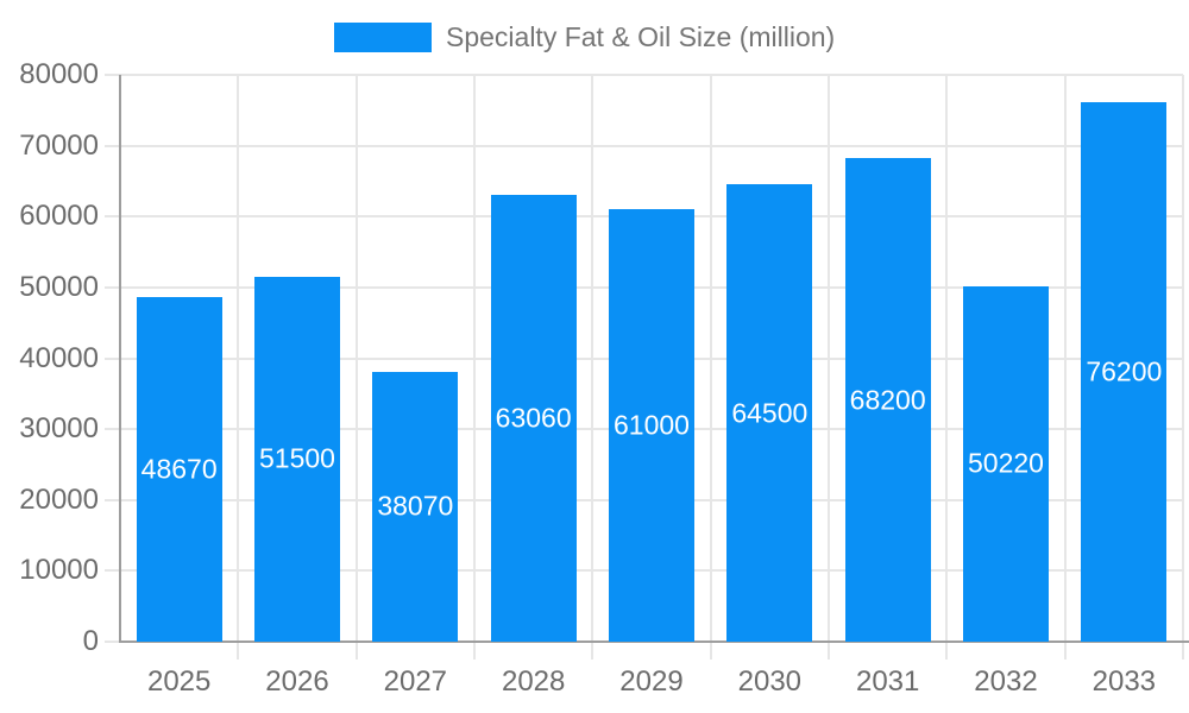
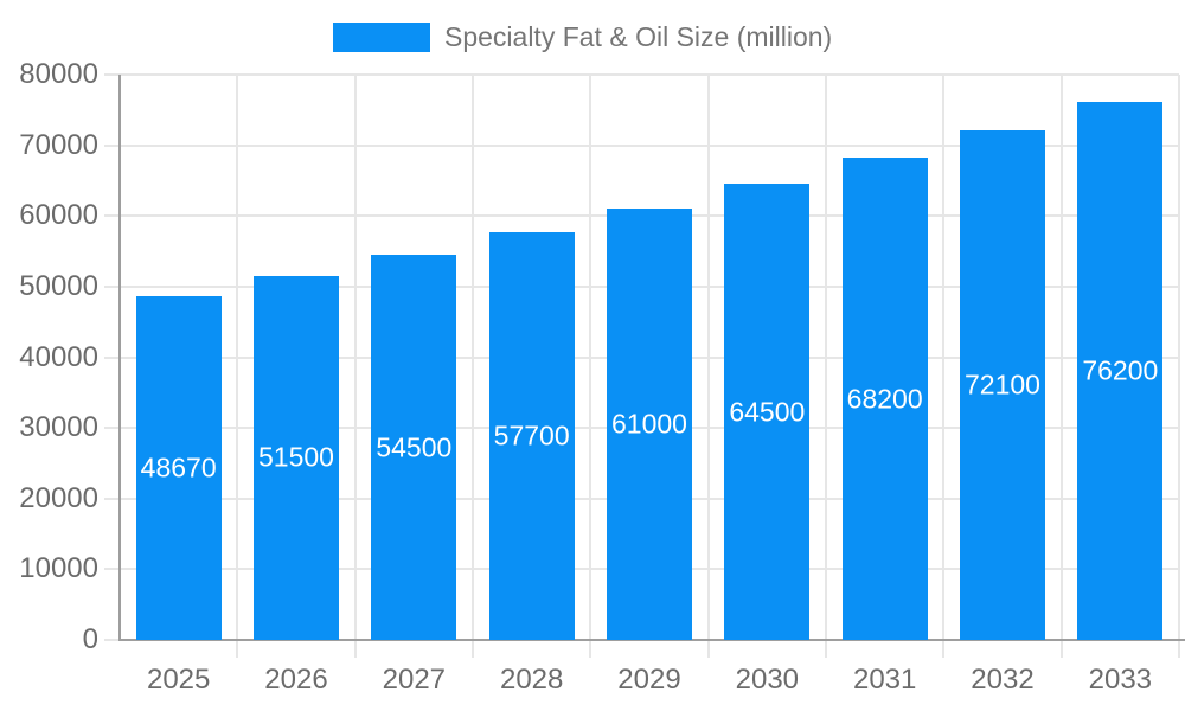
2027: 38070 -> 54500
2028: 63060 -> 57700
2032: 50220 -> 72100
